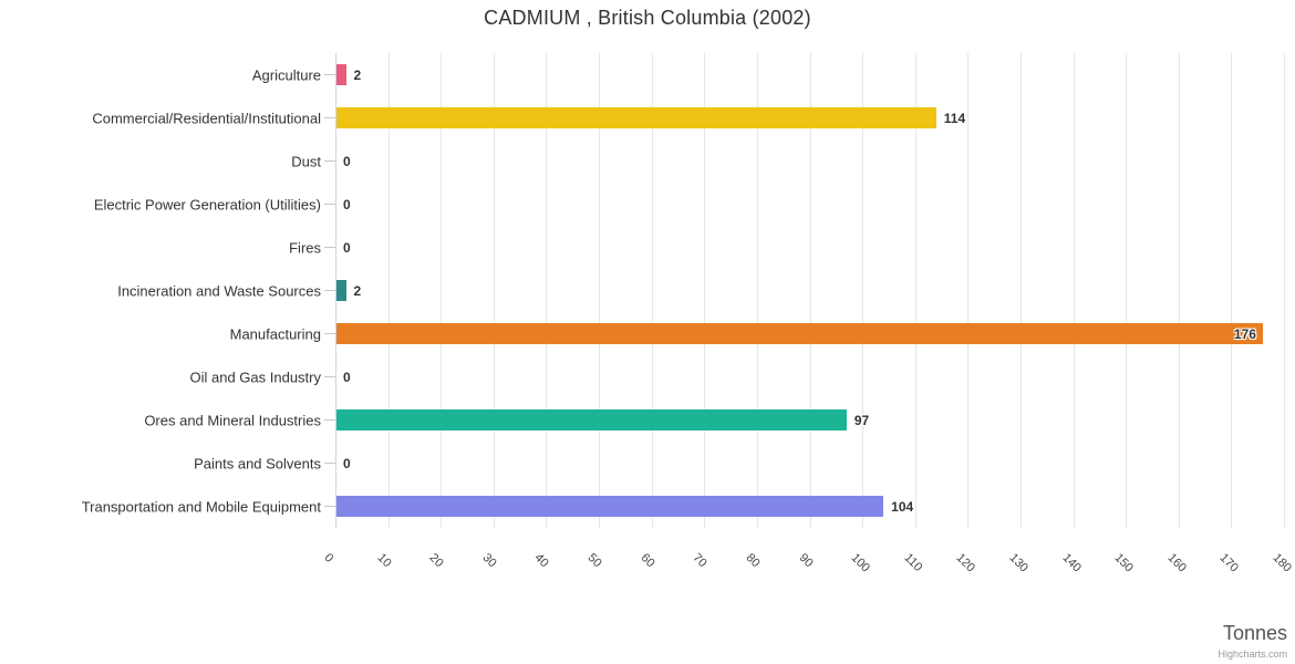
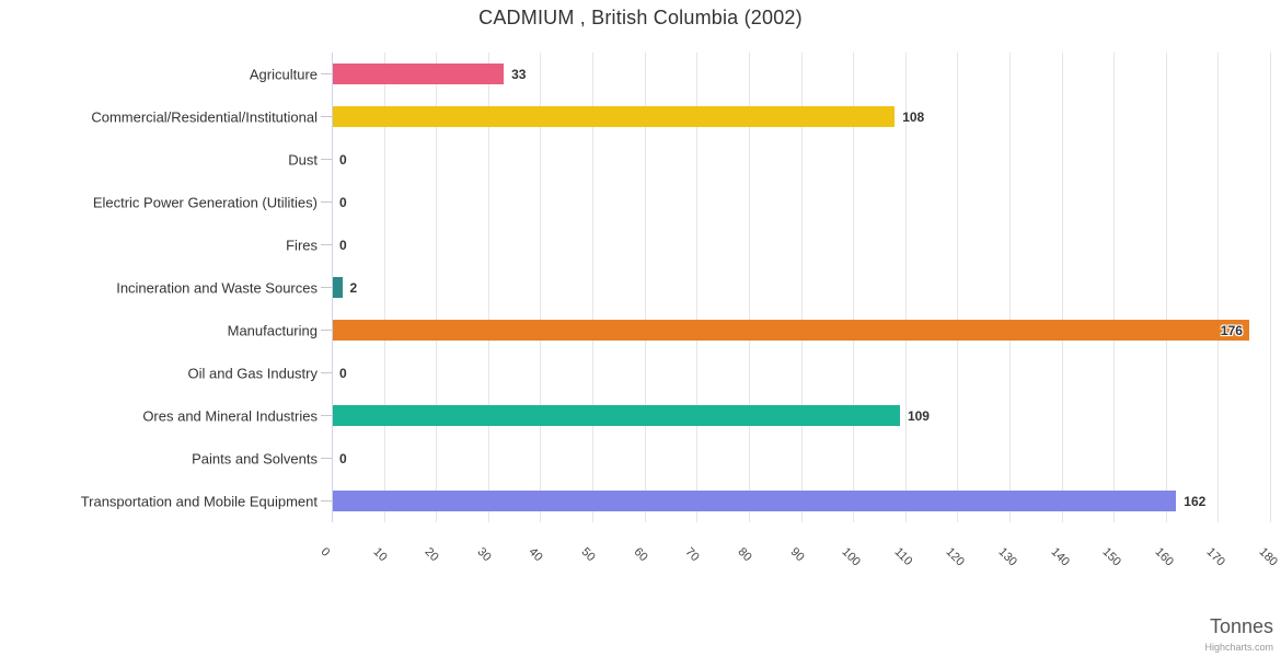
Agriculture: 2 -> 33
Commercial/Residential/Institutional: 114 -> 108
Ores and Mineral Industries: 97 -> 109
Transportation and Mobile Equipment: 104 -> 162
